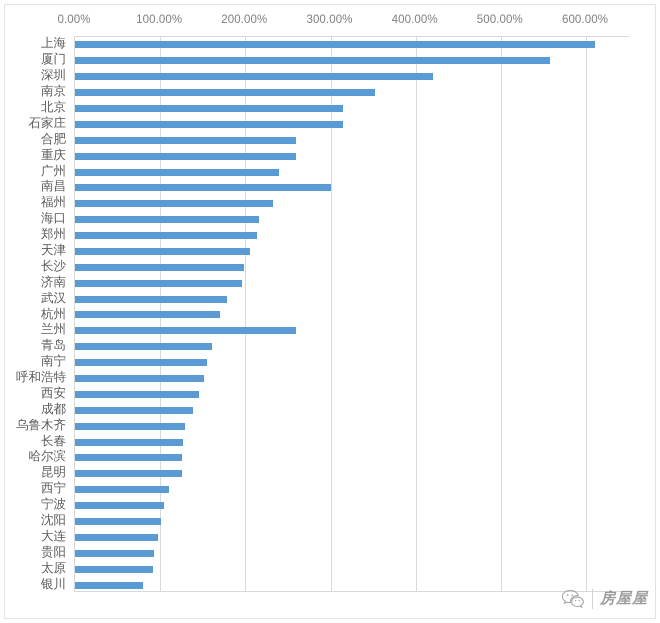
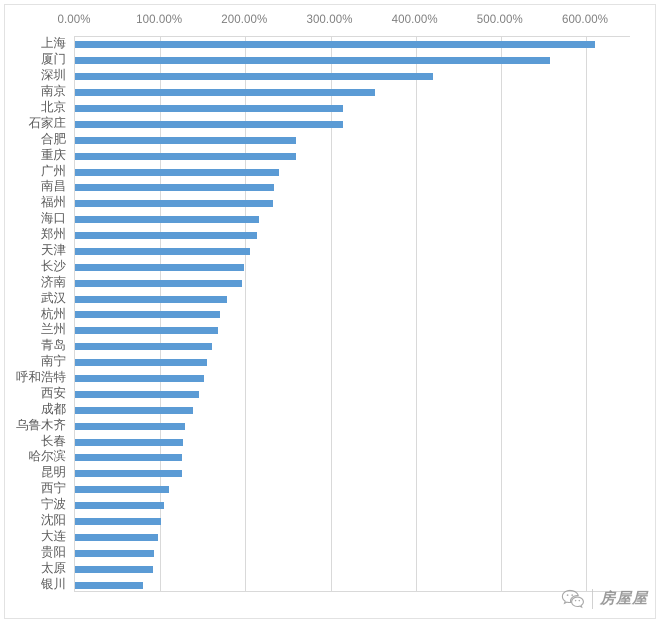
南昌: 300% -> 230%
兰州: 260% -> 170%
